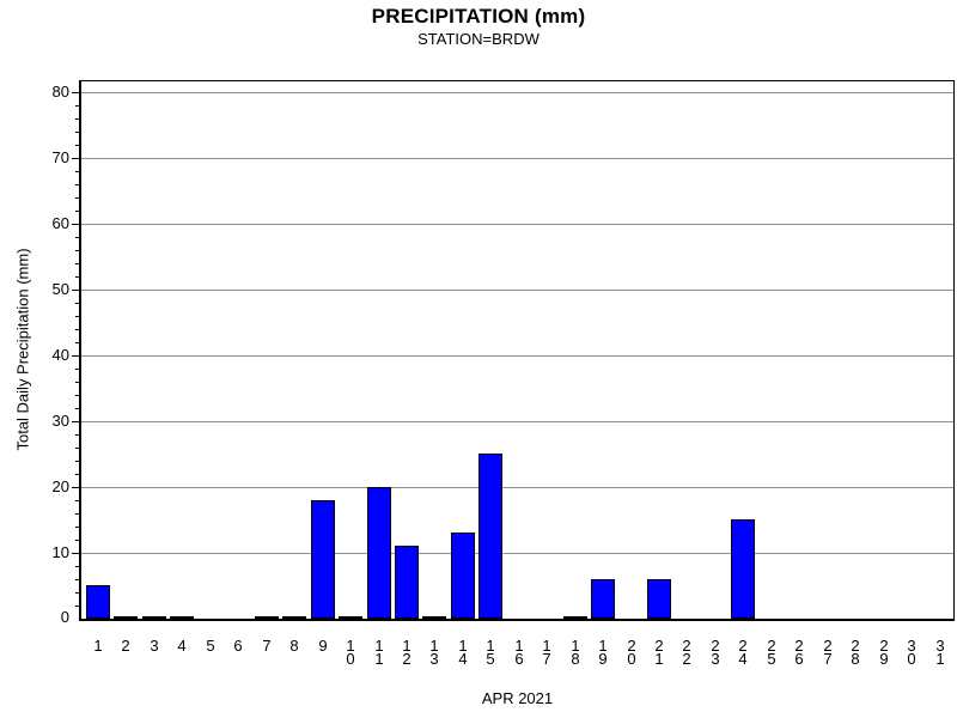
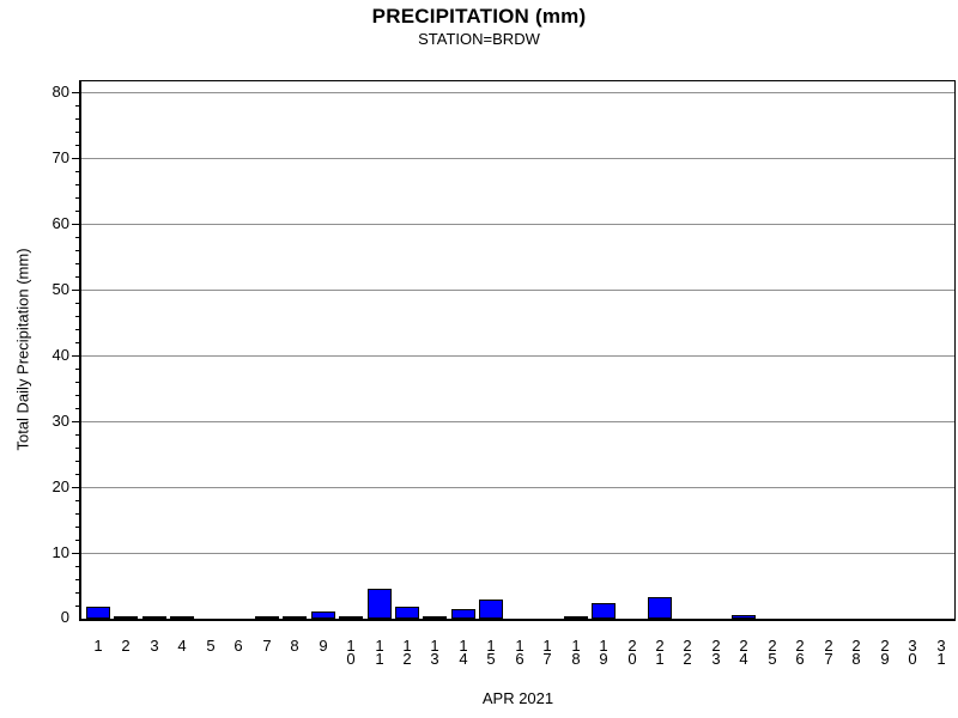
1: 5 -> 2
9: 18 -> 1
11: 20 -> 4
12: 11 -> 2
14: 13 -> 2
15: 25 -> 3
19: 6 -> 2
21: 6 -> 3
24: 15 -> 1
